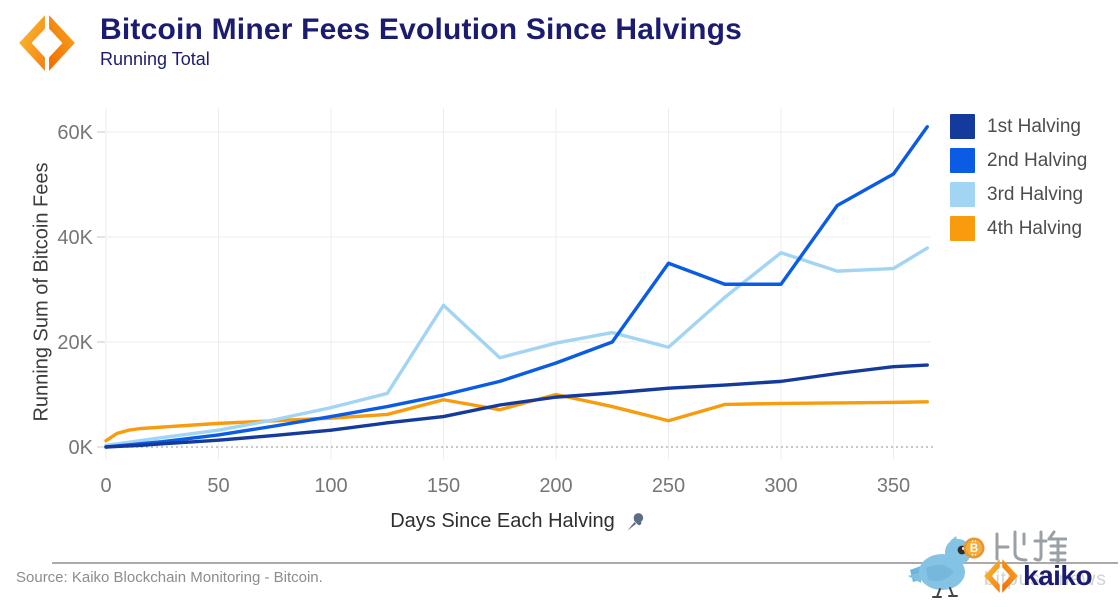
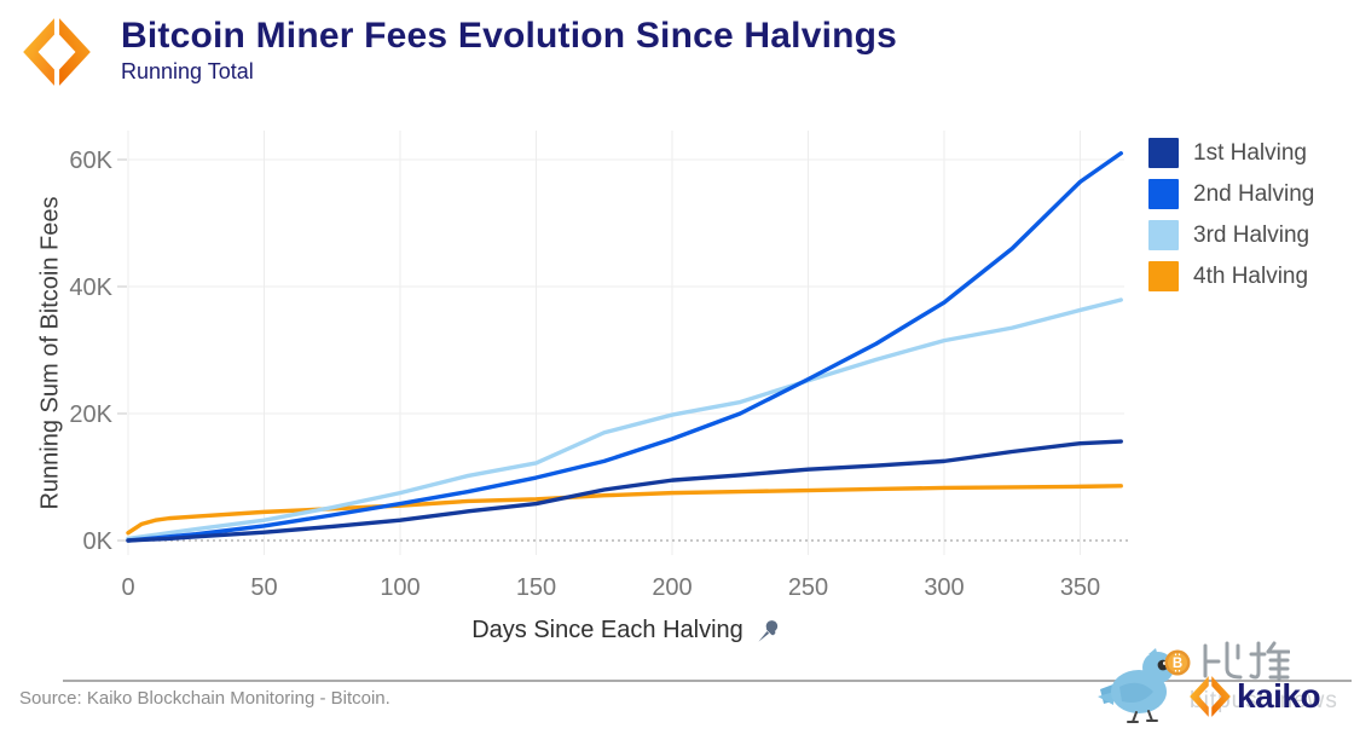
3rd Halving/150: 27K -> 12K
4th Halving/150: 9K -> 6K
4th Halving/200: 10K -> 8K
2nd Halving/250: 35K -> 25K
3rd Halving/250: 19K -> 25K
4th Halving/250: 5K -> 8K
2nd Halving/300: 31K -> 38K
3rd Halving/300: 37K -> 32K
2nd Halving/350: 52K -> 56K
3rd Halving/350: 34K -> 36K
